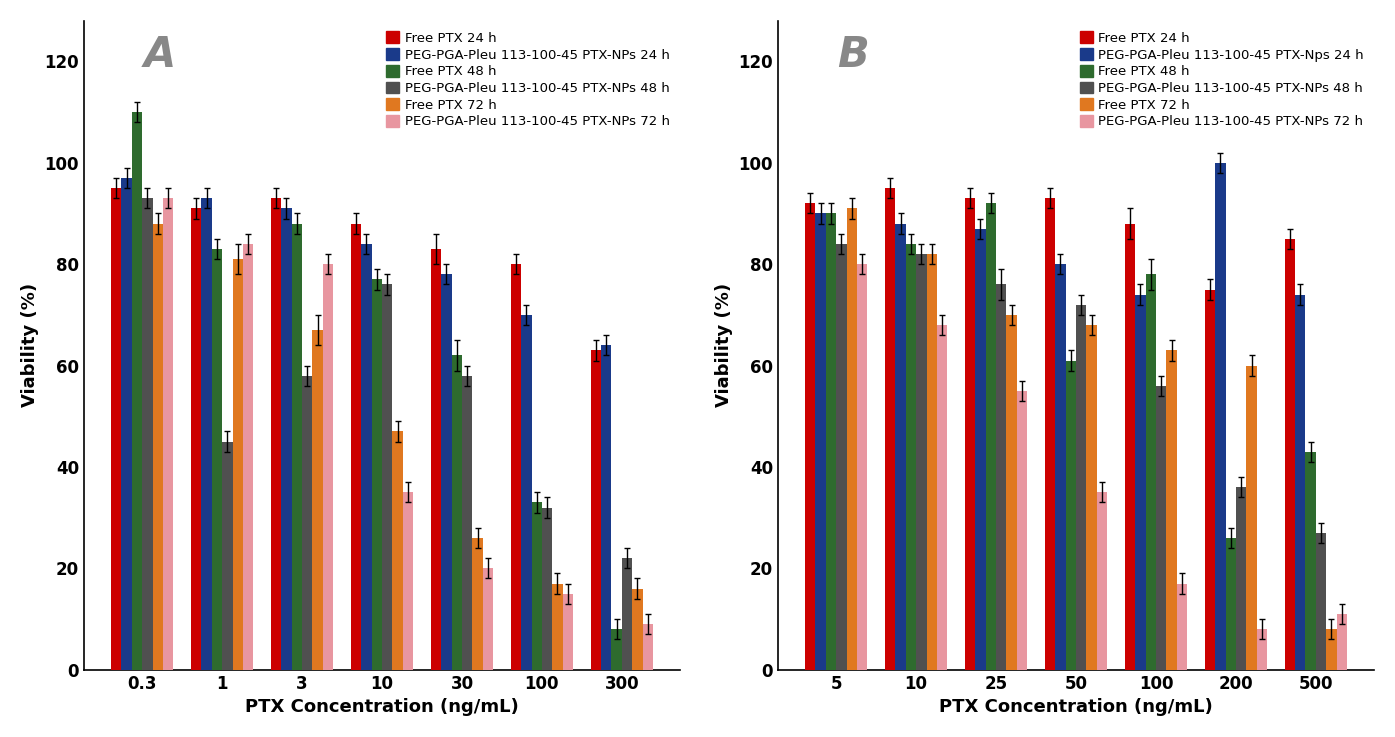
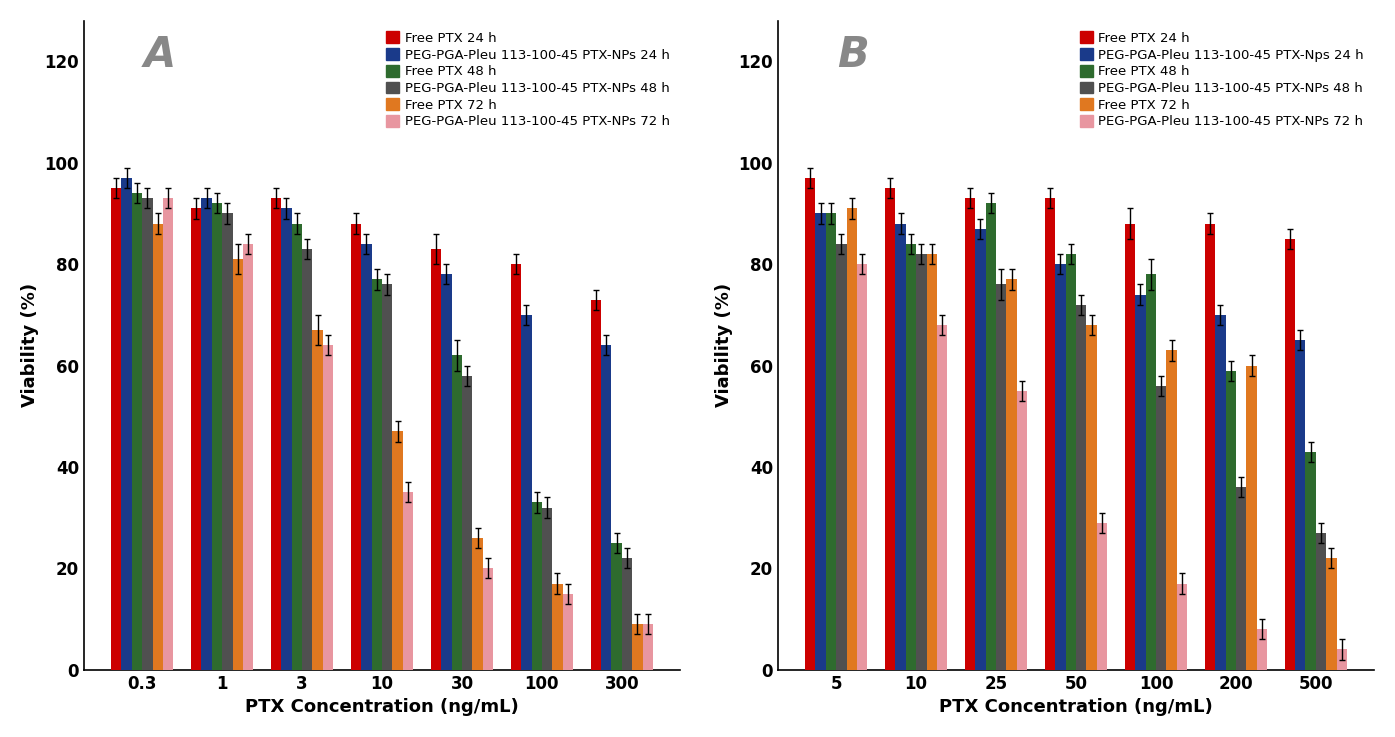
Free PTX 48 h/0.3: 110 -> 94
Free PTX 48 h/1: 83 -> 92
PEG-PGA-Pleu 113-100-45 PTX-NPs 48 h/1: 45 -> 90
PEG-PGA-Pleu 113-100-45 PTX-NPs 48 h/3: 58 -> 83
PEG-PGA-Pleu 113-100-45 PTX-NPs 72 h/3: 80 -> 64
Free PTX 24 h/300: 63 -> 73
Free PTX 48 h/300: 8 -> 25
Free PTX 72 h/300: 16 -> 9
Free PTX 24 h/5: 92 -> 97
Free PTX 72 h/25: 70 -> 77
Free PTX 48 h/50: 61 -> 82
PEG-PGA-Pleu 113-100-45 PTX-NPs 72 h/50: 35 -> 29
Free PTX 24 h/200: 75 -> 88
PEG-PGA-Pleu 113-100-45 PTX-Nps 24 h/200: 100 -> 70
Free PTX 48 h/200: 26 -> 59
PEG-PGA-Pleu 113-100-45 PTX-Nps 24 h/500: 74 -> 65
Free PTX 72 h/500: 8 -> 22
PEG-PGA-Pleu 113-100-45 PTX-NPs 72 h/500: 11 -> 4
